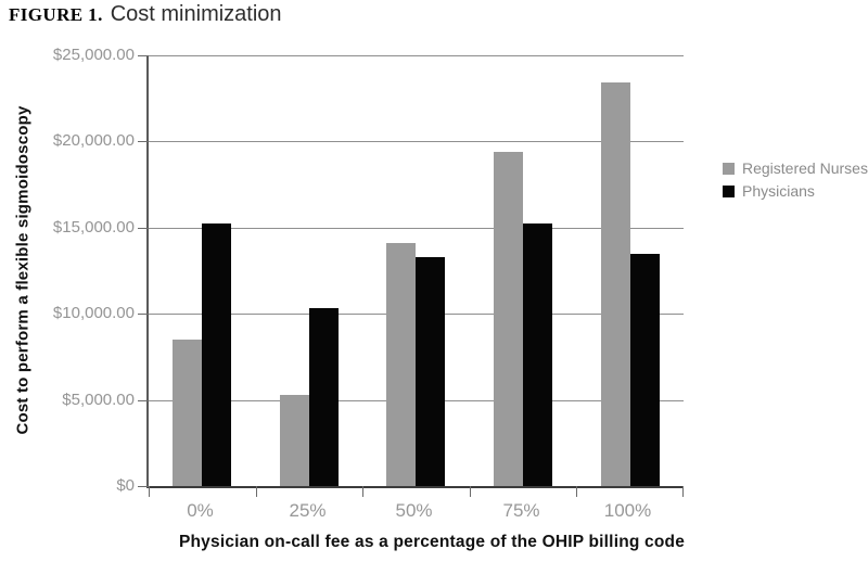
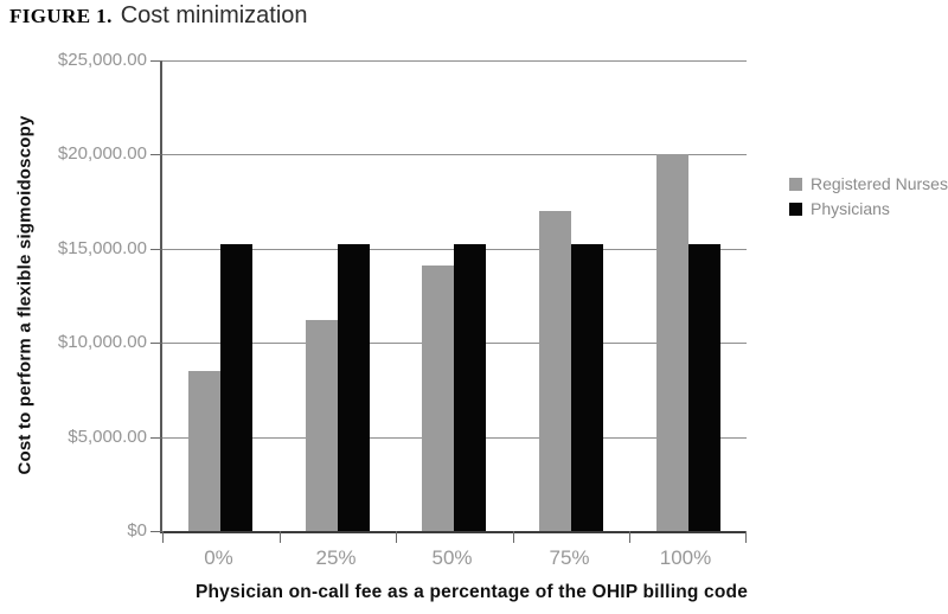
Registered Nurses/25%: $5300 -> $11200
Physicians/25%: $10300 -> $15200
Physicians/50%: $13300 -> $15200
Registered Nurses/75%: $19400 -> $17000
Registered Nurses/100%: $23400 -> $20000
Physicians/100%: $13500 -> $15200
